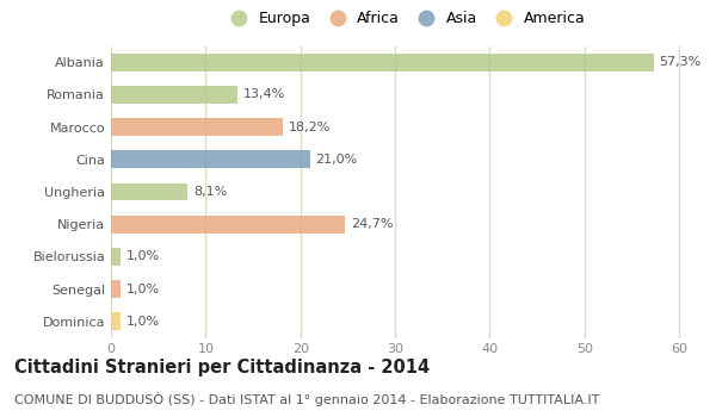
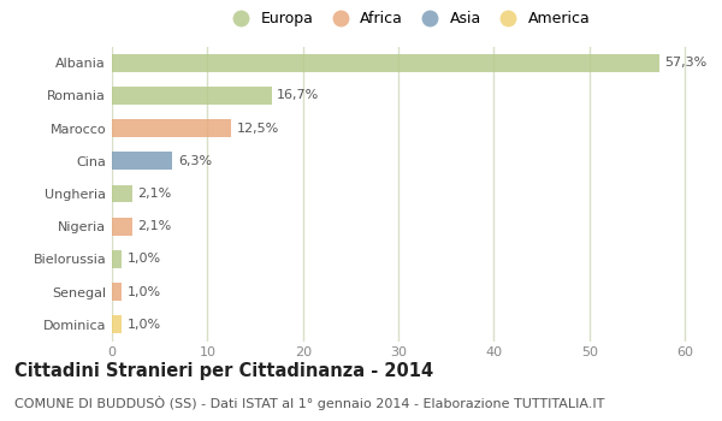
Romania: 13,4% -> 16,7%
Marocco: 18,2% -> 12,5%
Cina: 21,0% -> 6,3%
Ungheria: 8,1% -> 2,1%
Nigeria: 24,7% -> 2,1%
